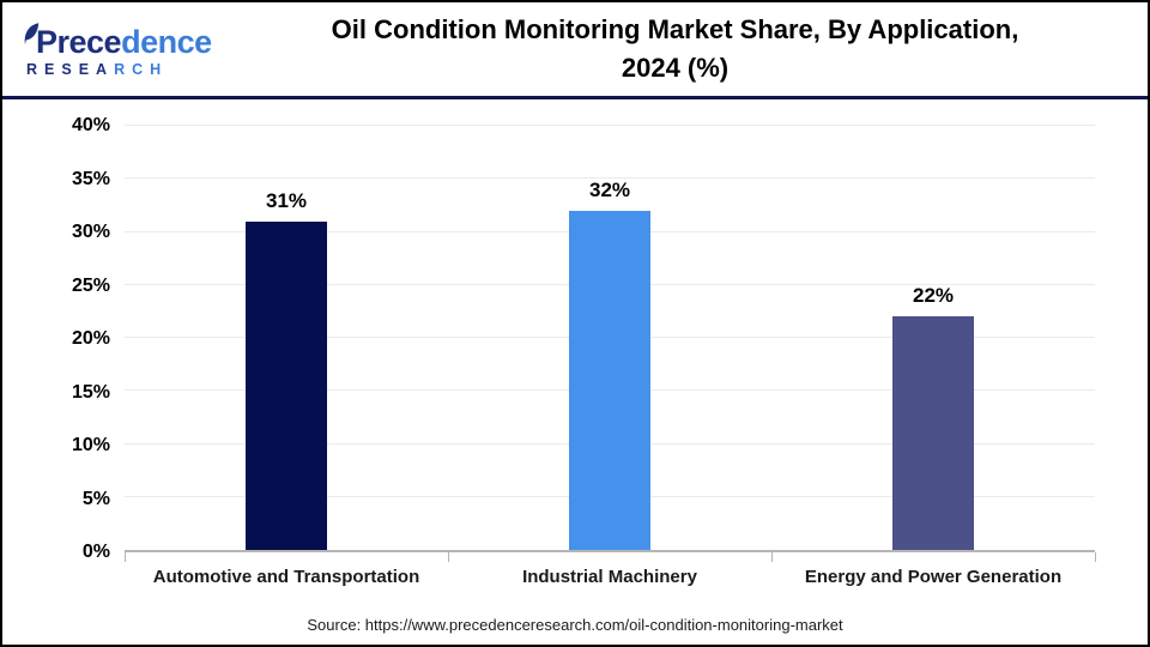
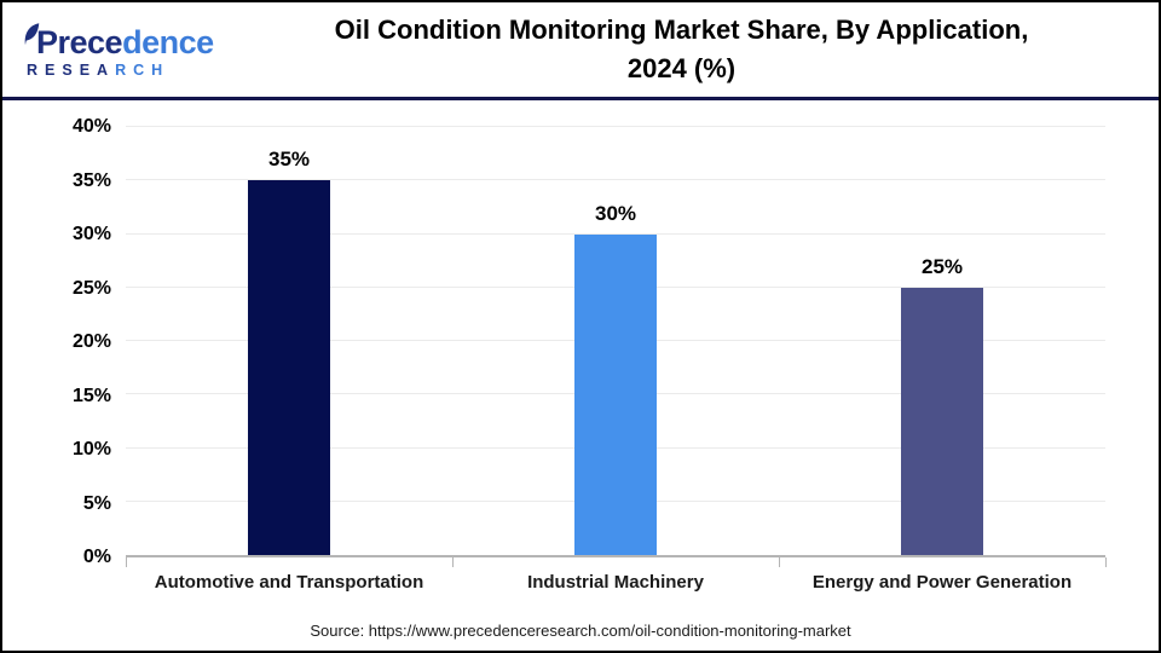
Automotive and Transportation: 31% -> 35%
Industrial Machinery: 32% -> 30%
Energy and Power Generation: 22% -> 25%
